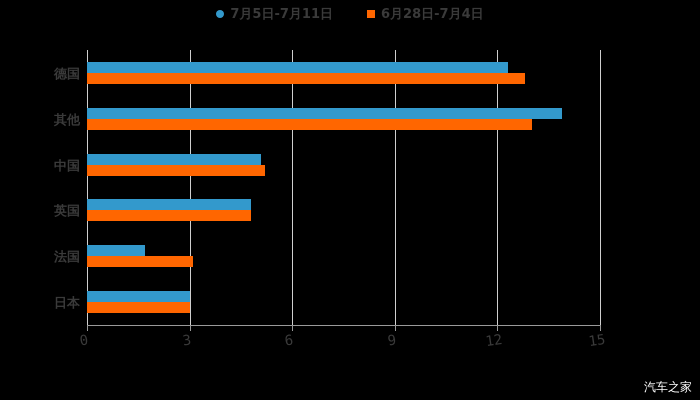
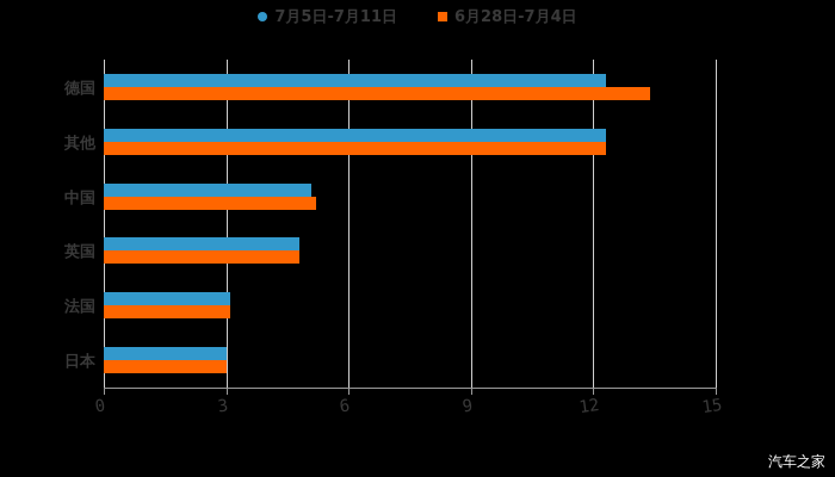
6月28日-7月4日/德国: 12.8 -> 13.4
7月5日-7月11日/其他: 13.9 -> 12.3
6月28日-7月4日/其他: 13.0 -> 12.3
7月5日-7月11日/法国: 1.7 -> 3.1
